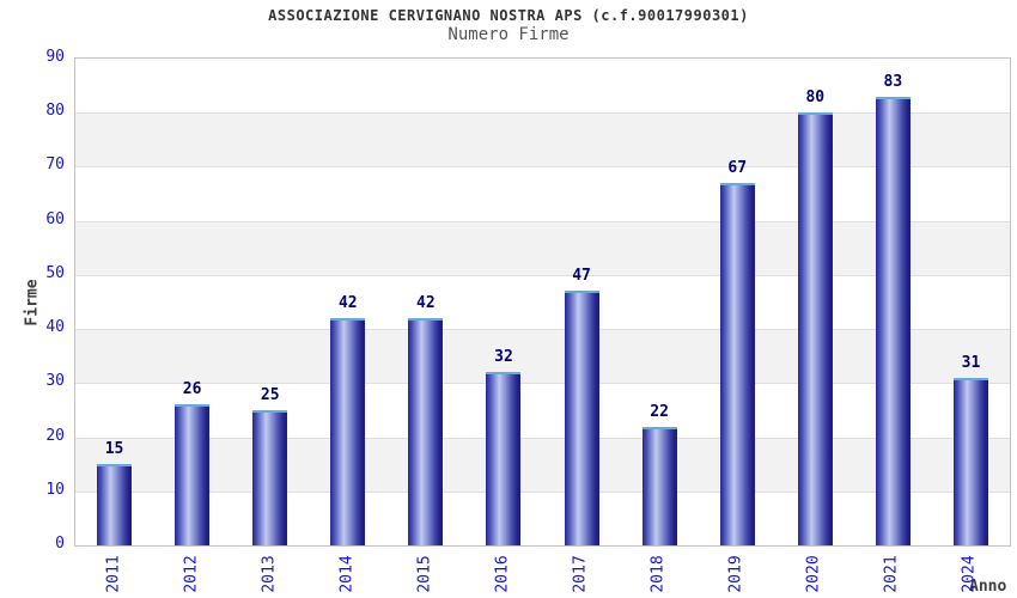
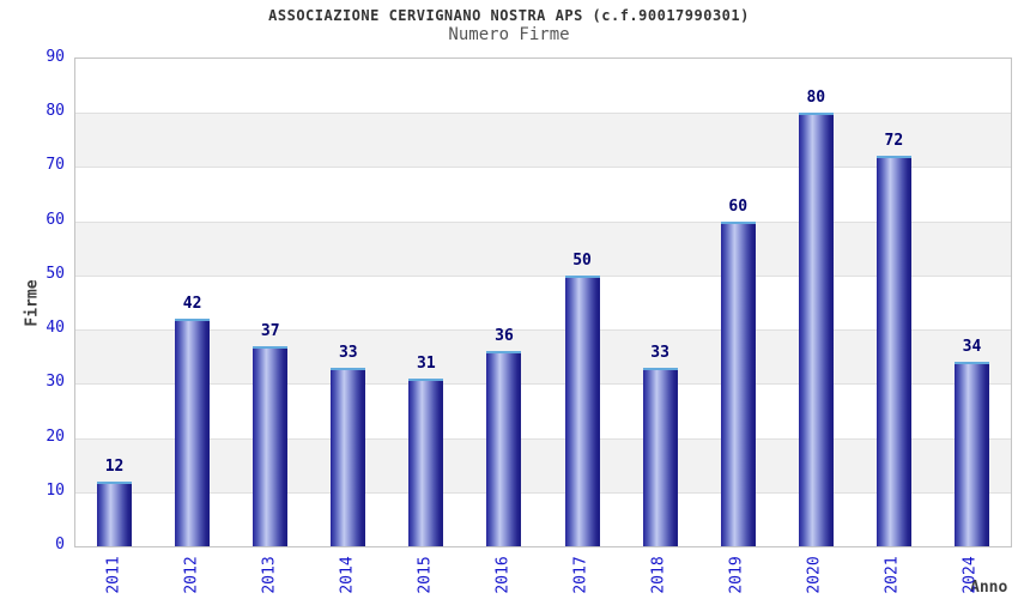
2011: 15 -> 12
2012: 26 -> 42
2013: 25 -> 37
2014: 42 -> 33
2015: 42 -> 31
2016: 32 -> 36
2017: 47 -> 50
2018: 22 -> 33
2019: 67 -> 60
2021: 83 -> 72
2024: 31 -> 34
